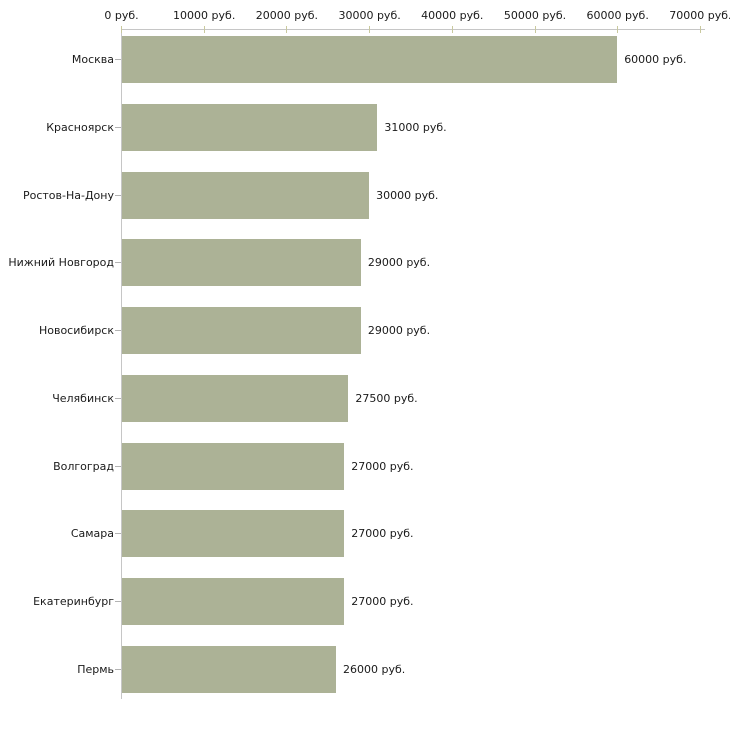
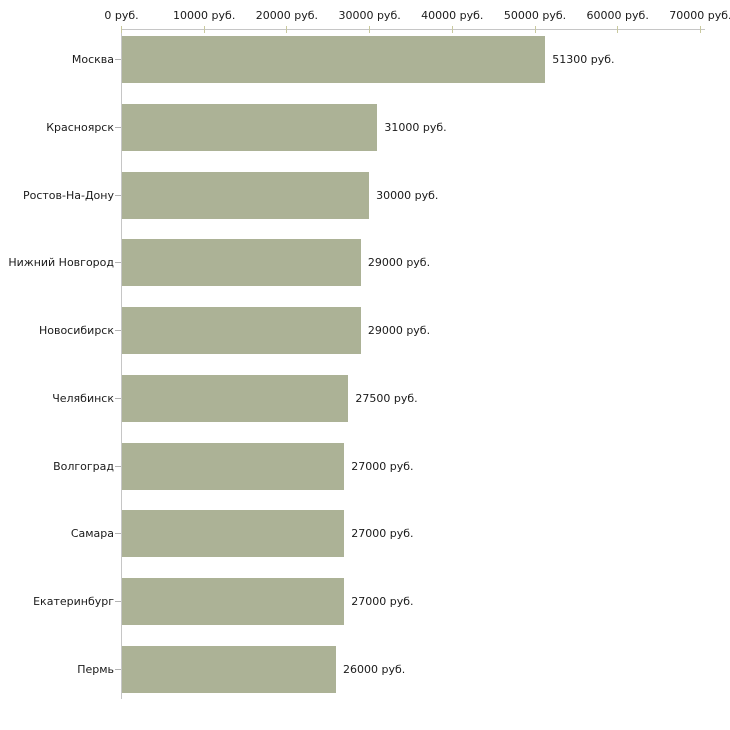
Москва: 60000 -> 51300
